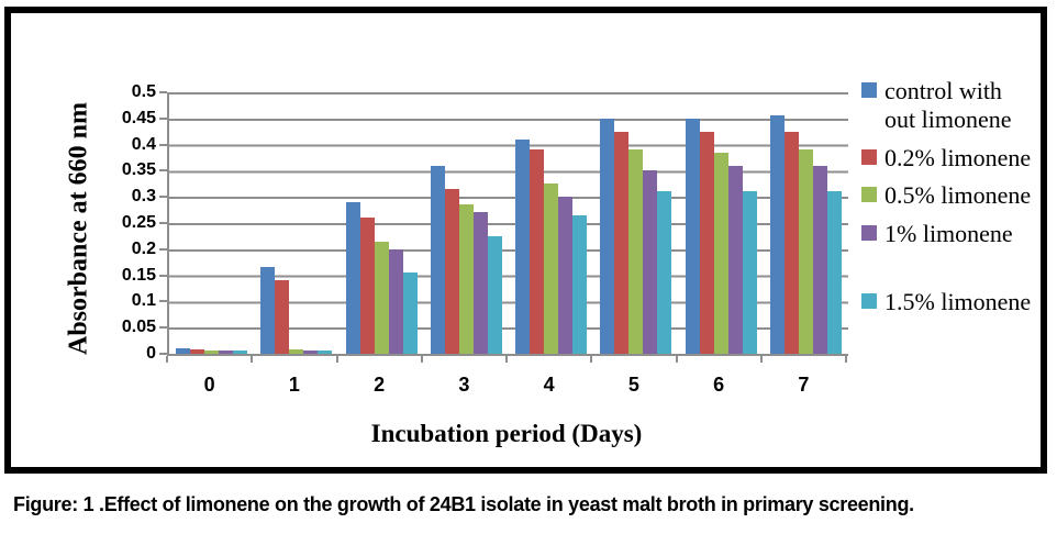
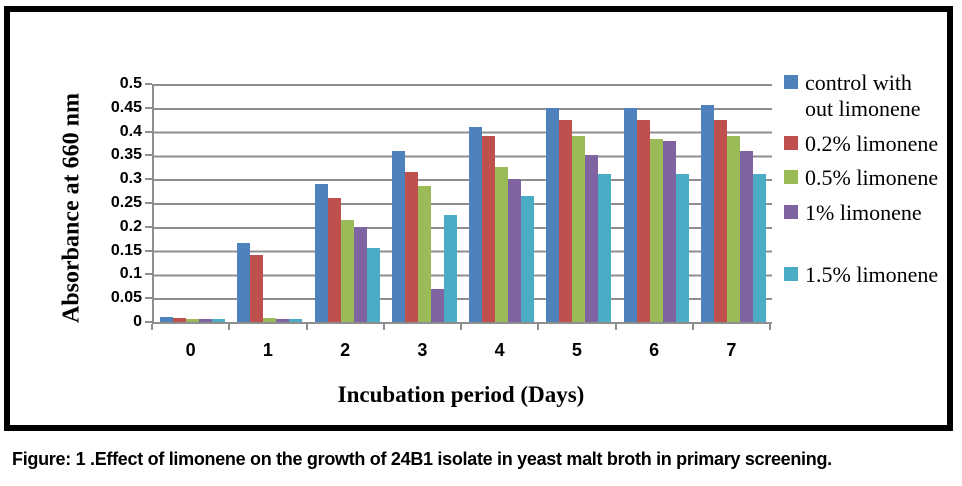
1% limonene/3: 0.27 -> 0.07
1% limonene/6: 0.36 -> 0.38
